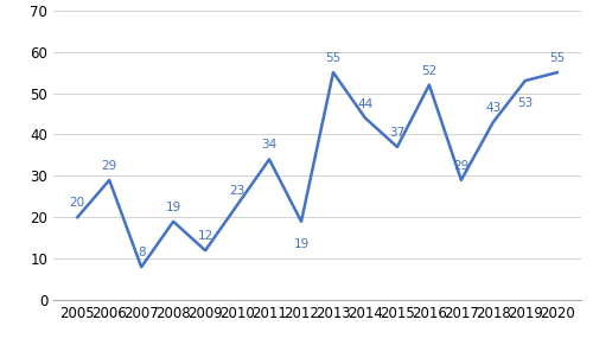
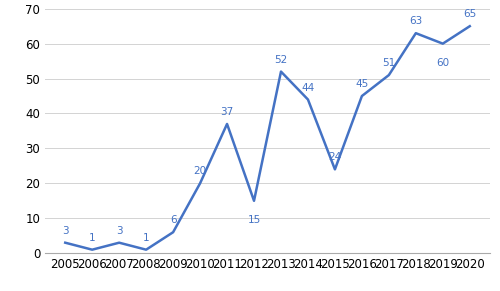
2005: 20 -> 3
2006: 29 -> 1
2007: 8 -> 3
2008: 19 -> 1
2009: 12 -> 6
2010: 23 -> 20
2011: 34 -> 37
2012: 19 -> 15
2013: 55 -> 52
2015: 37 -> 24
2016: 52 -> 45
2017: 29 -> 51
2018: 43 -> 63
2019: 53 -> 60
2020: 55 -> 65
